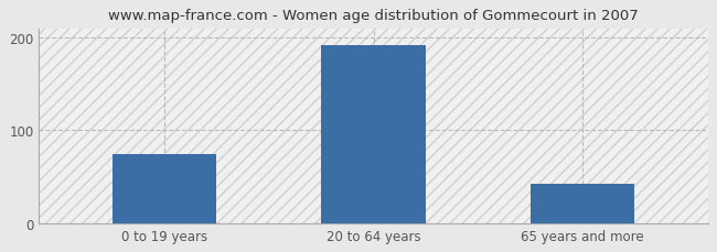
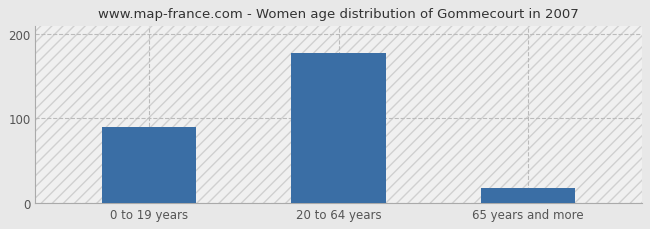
0 to 19 years: 75 -> 90
20 to 64 years: 192 -> 178
65 years and more: 42 -> 18
